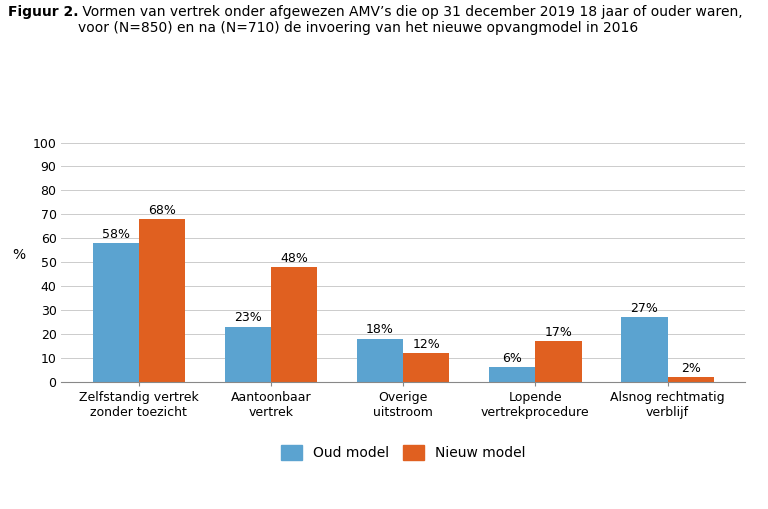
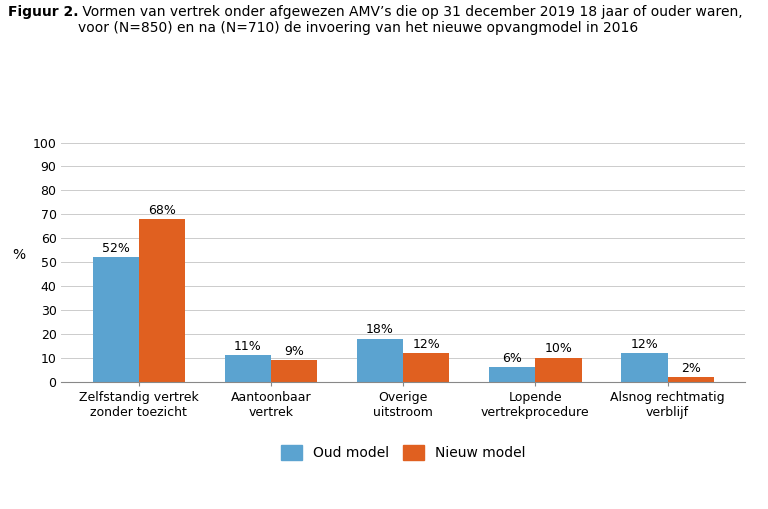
Oud model/Zelfstandig vertrek zonder toezicht: 58% -> 52%
Oud model/Aantoonbaar vertrek: 23% -> 11%
Nieuw model/Aantoonbaar vertrek: 48% -> 9%
Nieuw model/Lopende vertrekprocedure: 17% -> 10%
Oud model/Alsnog rechtmatig verblijf: 27% -> 12%
